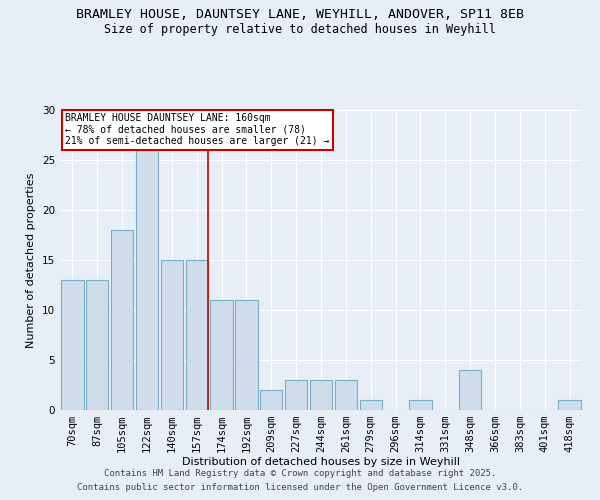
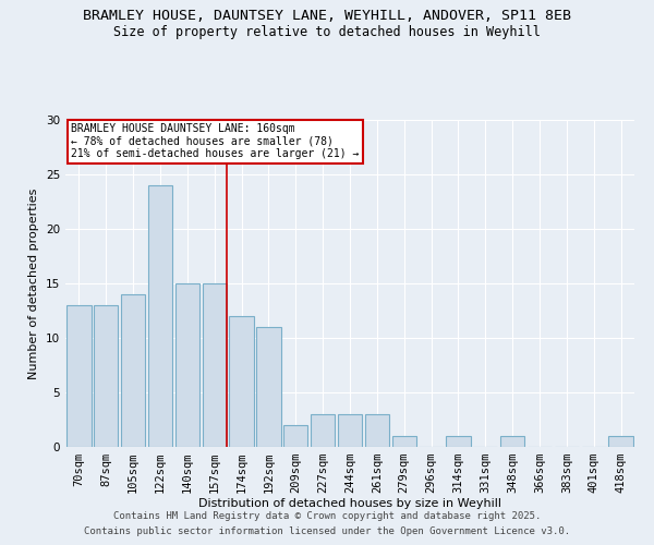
105sqm: 18 -> 14
122sqm: 26 -> 24
174sqm: 11 -> 12
348sqm: 4 -> 1
